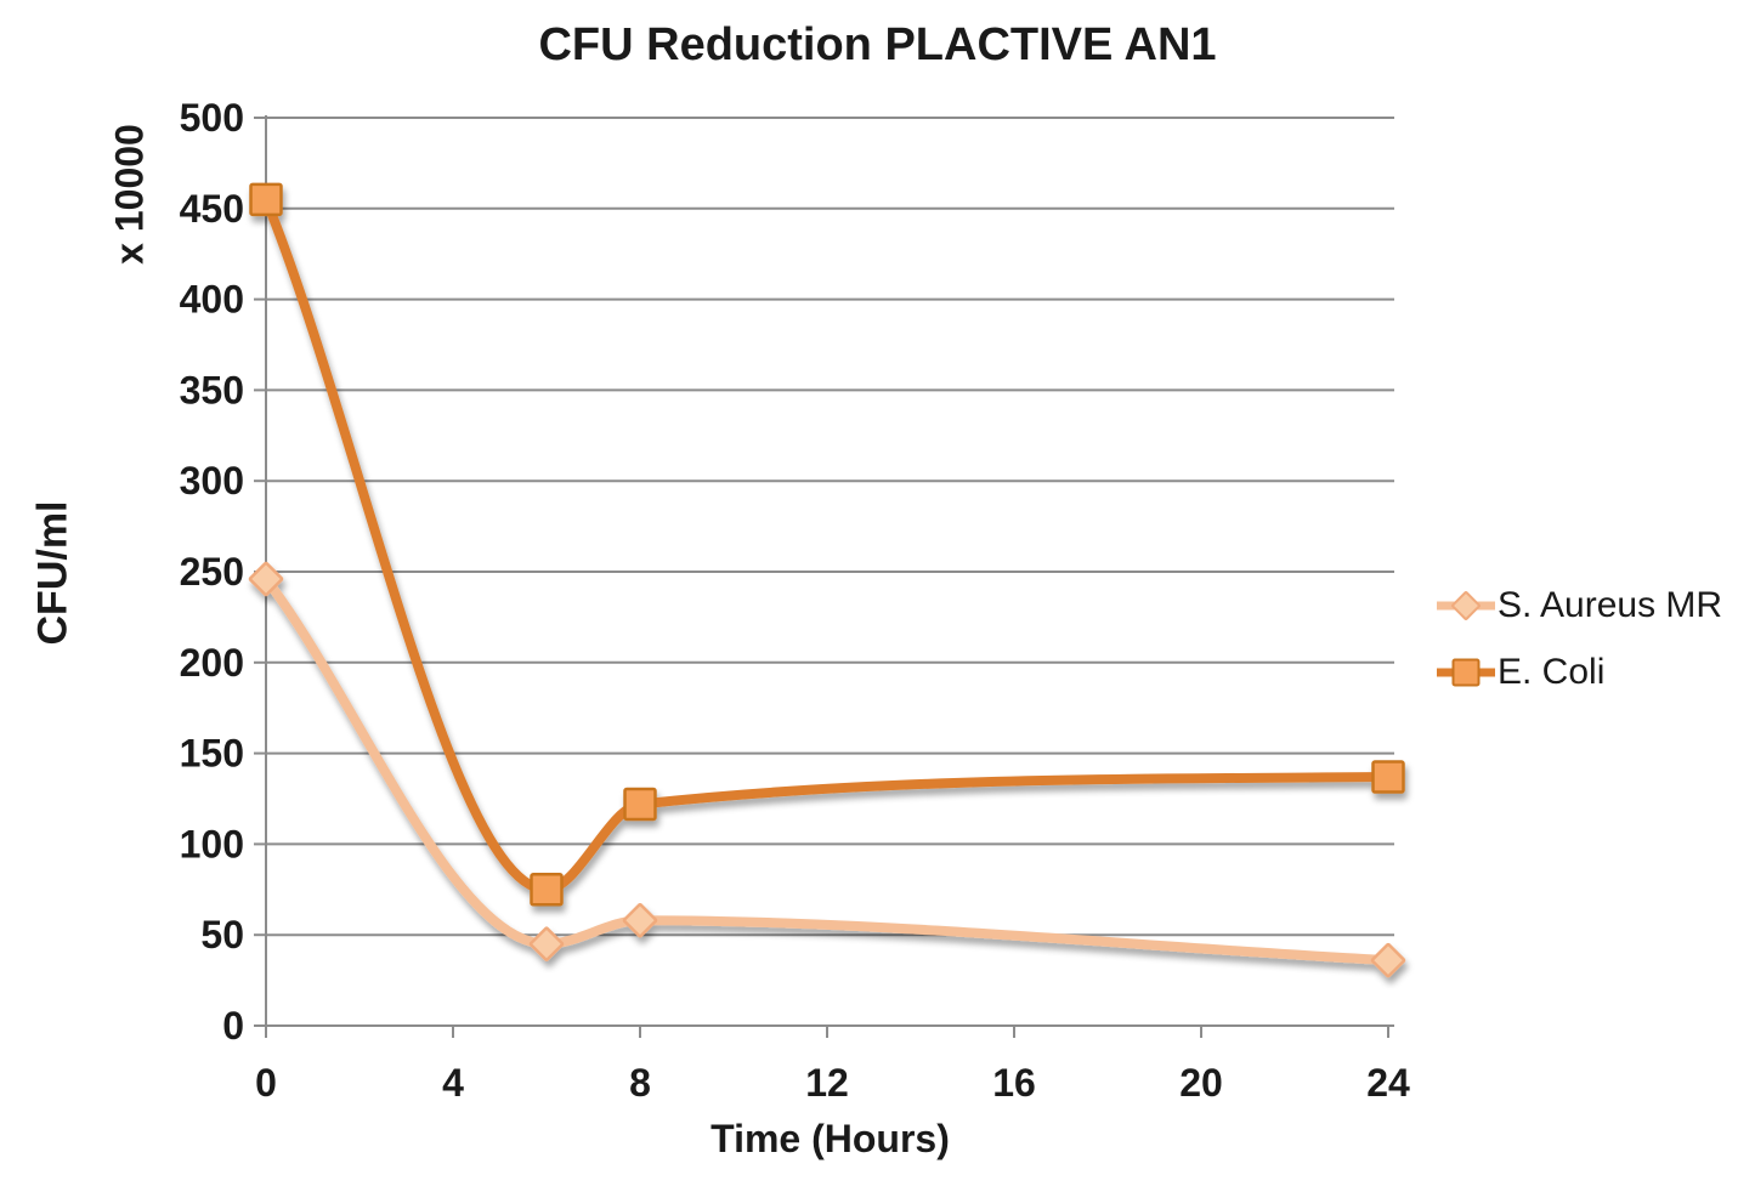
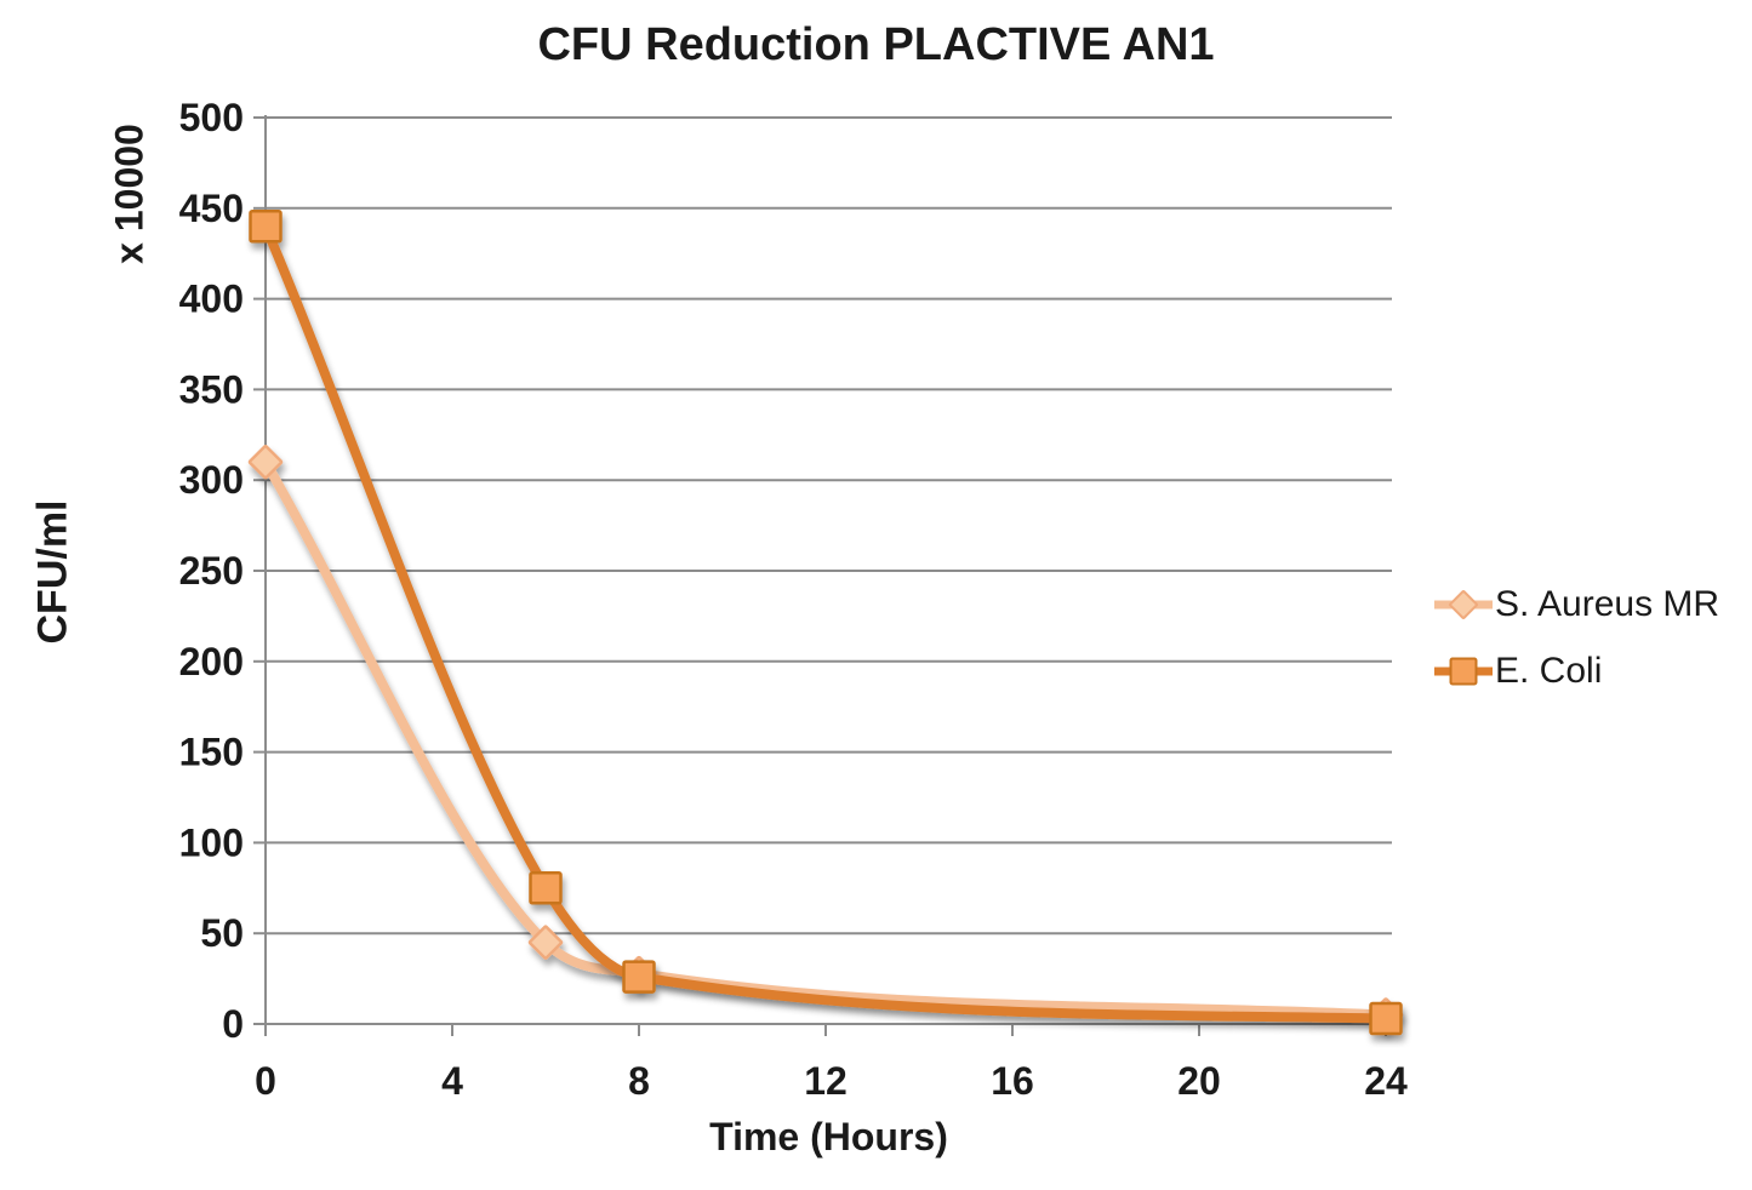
S. Aureus MR/0: 246 -> 310
E. Coli/0: 455 -> 440
S. Aureus MR/8: 58 -> 28
E. Coli/8: 122 -> 26
S. Aureus MR/24: 36 -> 5
E. Coli/24: 137 -> 3
